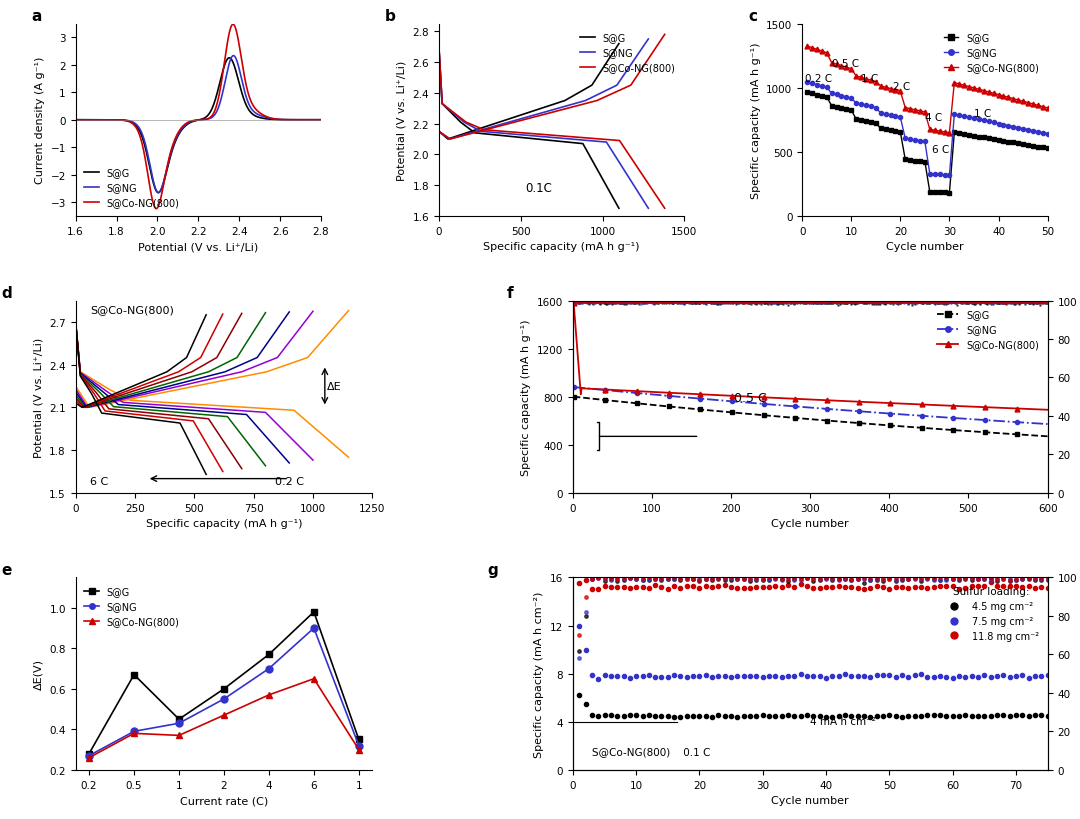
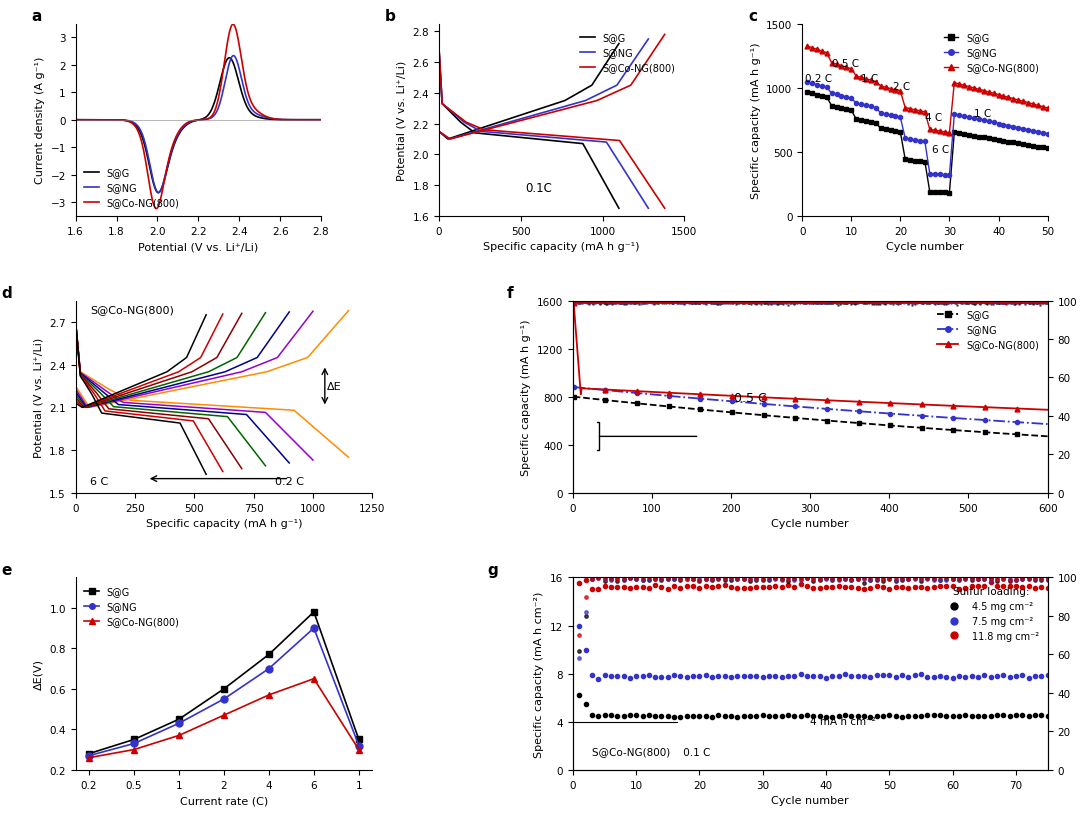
S@G/0.5: 0.67 -> 0.35
S@NG/0.5: 0.39 -> 0.33
S@Co-NG(800)/0.5: 0.38 -> 0.30
